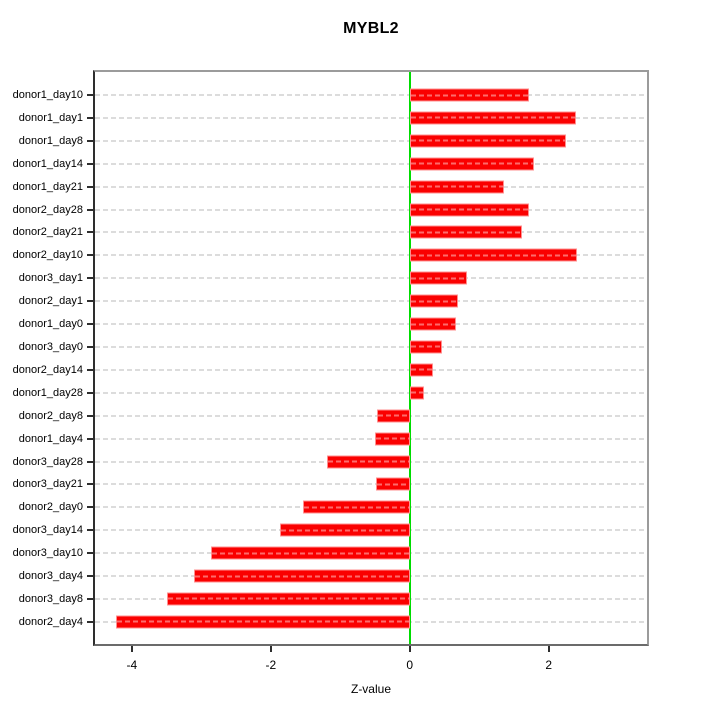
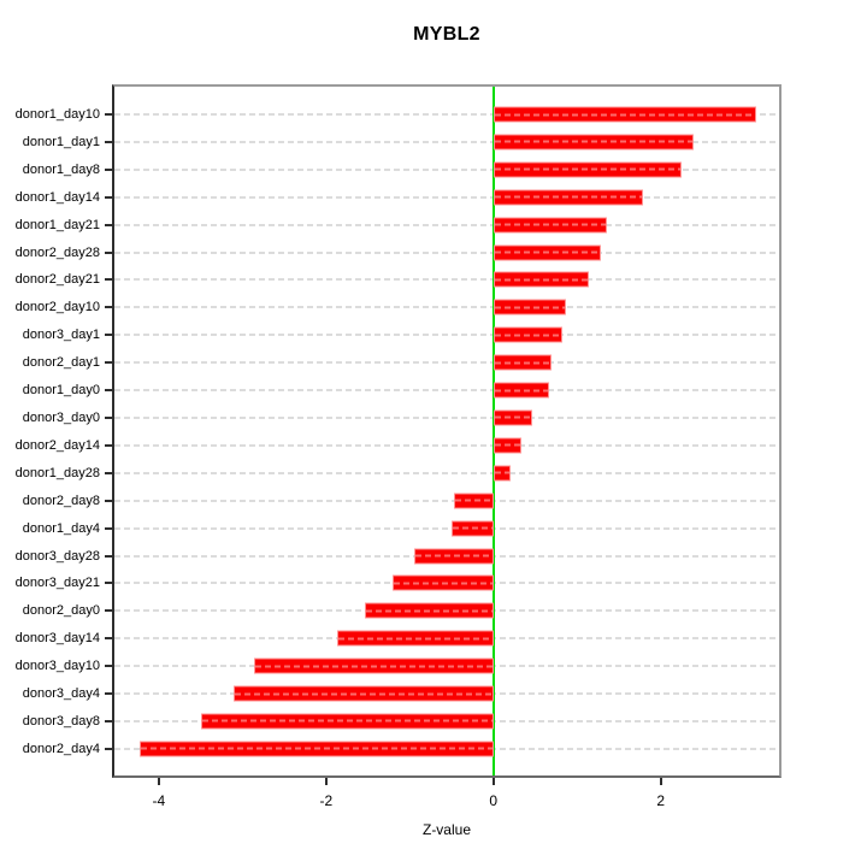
donor1_day10: 1.7 -> 3.1
donor2_day28: 1.7 -> 1.3
donor2_day21: 1.6 -> 1.1
donor2_day10: 2.4 -> 0.9
donor3_day28: -1.2 -> -1.0
donor3_day21: -0.5 -> -1.2
